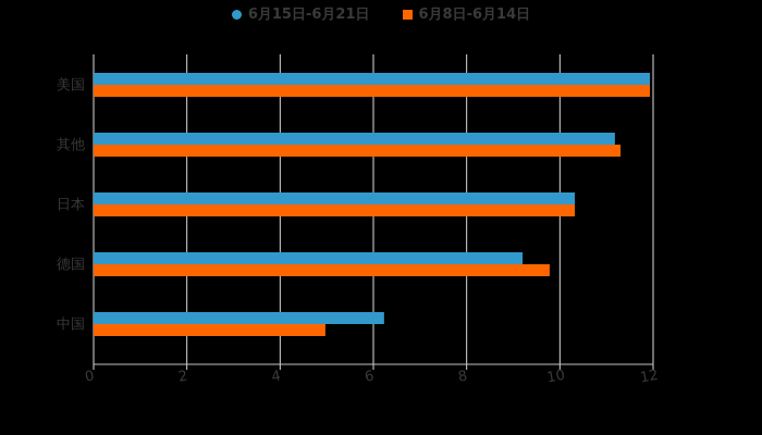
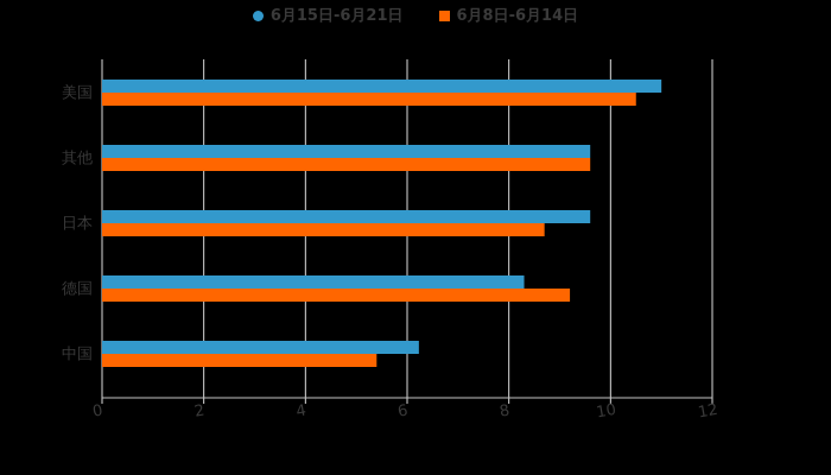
6月15日-6月21日/美国: 11.9 -> 11.0
6月8日-6月14日/美国: 11.9 -> 10.5
6月15日-6月21日/其他: 11.2 -> 9.6
6月8日-6月14日/其他: 11.3 -> 9.6
6月15日-6月21日/日本: 10.3 -> 9.6
6月8日-6月14日/日本: 10.3 -> 8.7
6月15日-6月21日/德国: 9.2 -> 8.3
6月8日-6月14日/德国: 9.8 -> 9.2
6月8日-6月14日/中国: 5.0 -> 5.4
